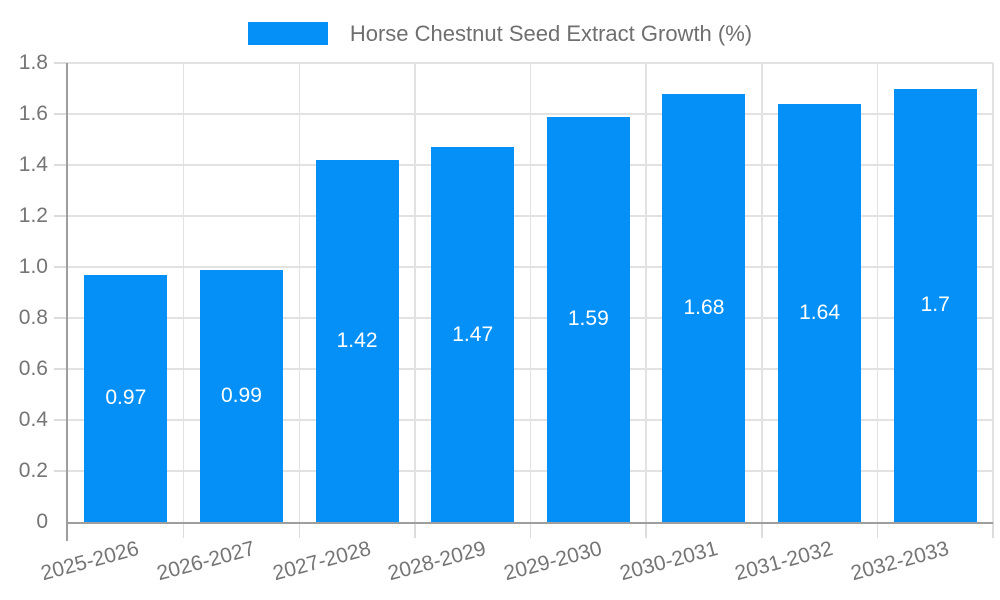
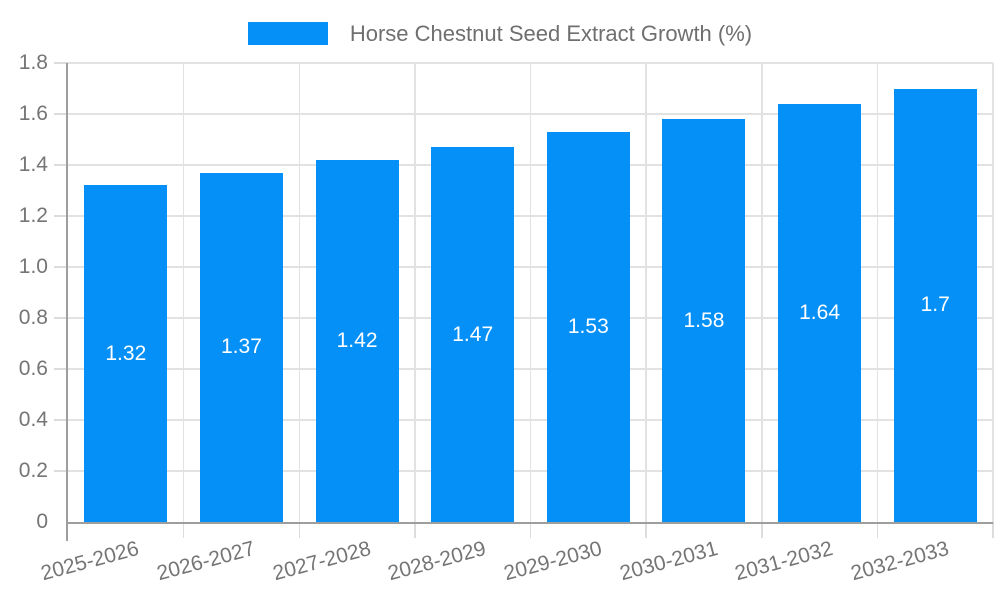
2025-2026: 0.97 -> 1.32
2026-2027: 0.99 -> 1.37
2029-2030: 1.59 -> 1.53
2030-2031: 1.68 -> 1.58
